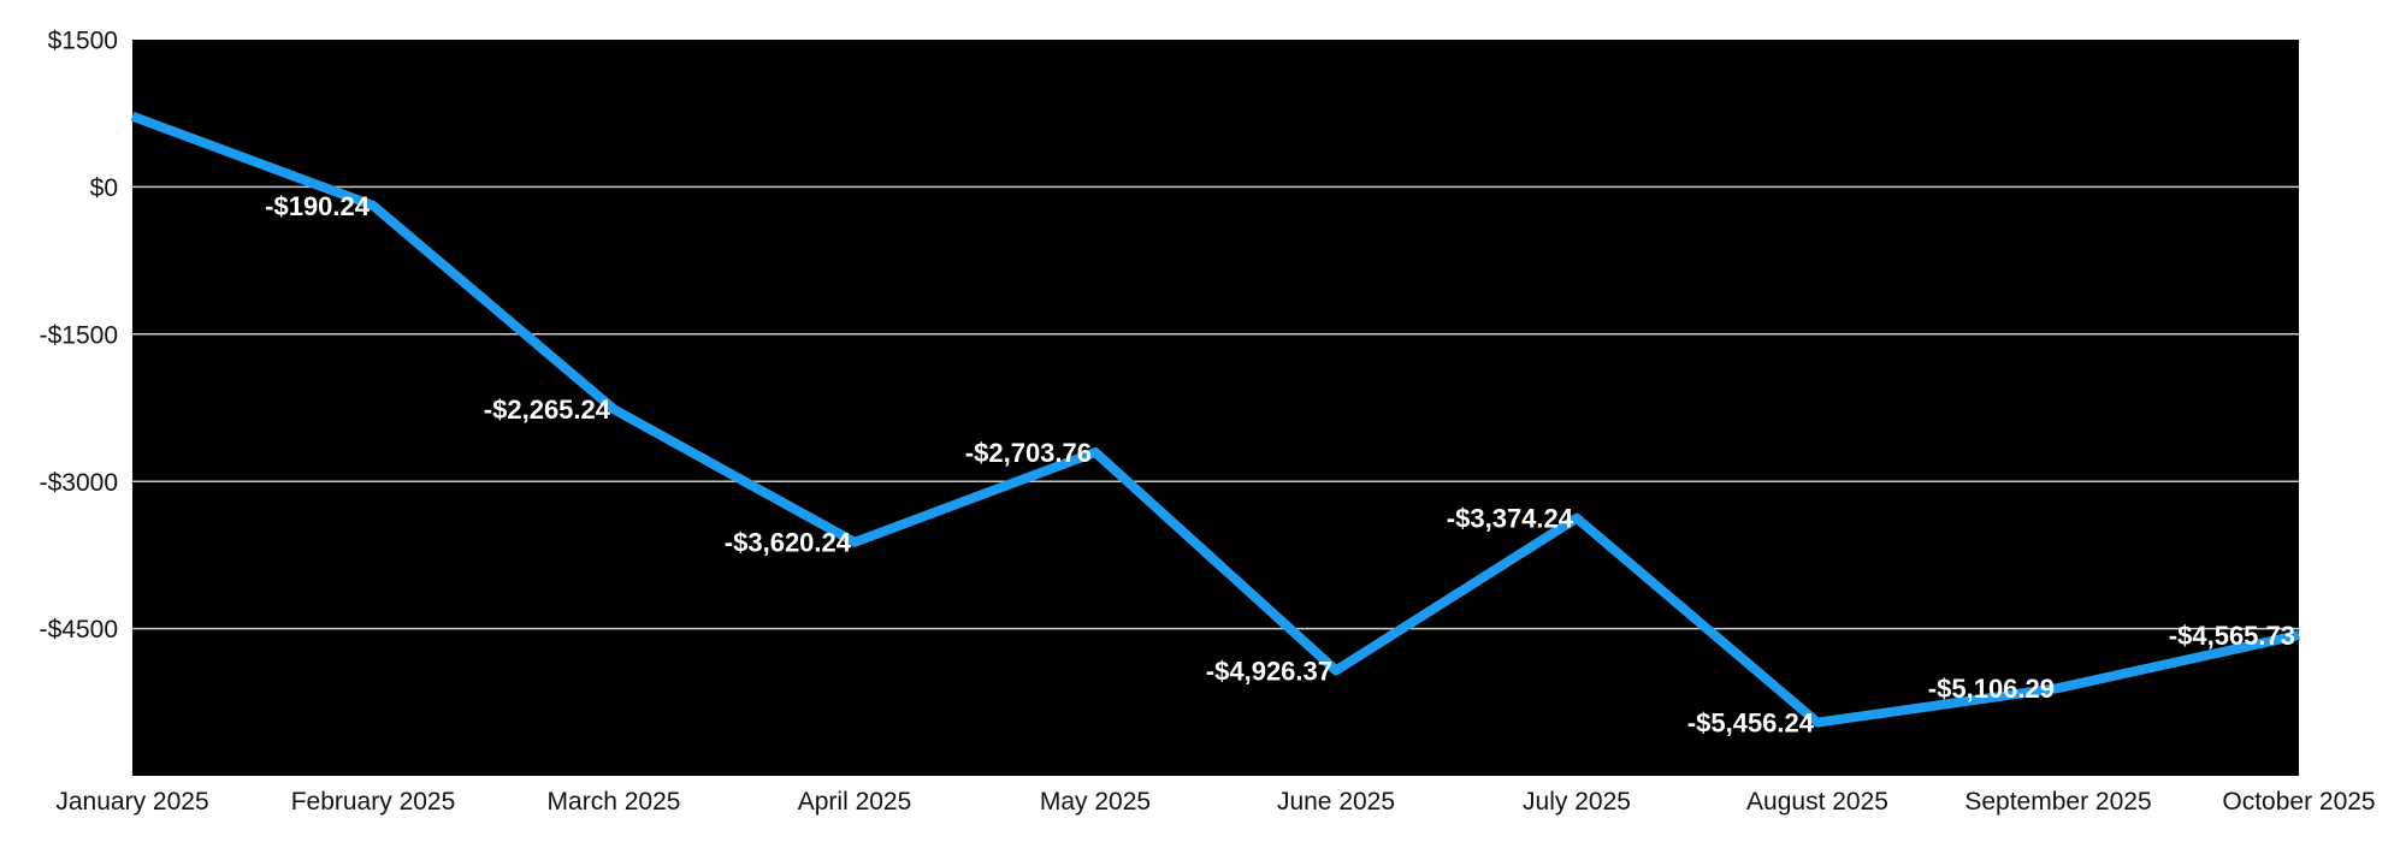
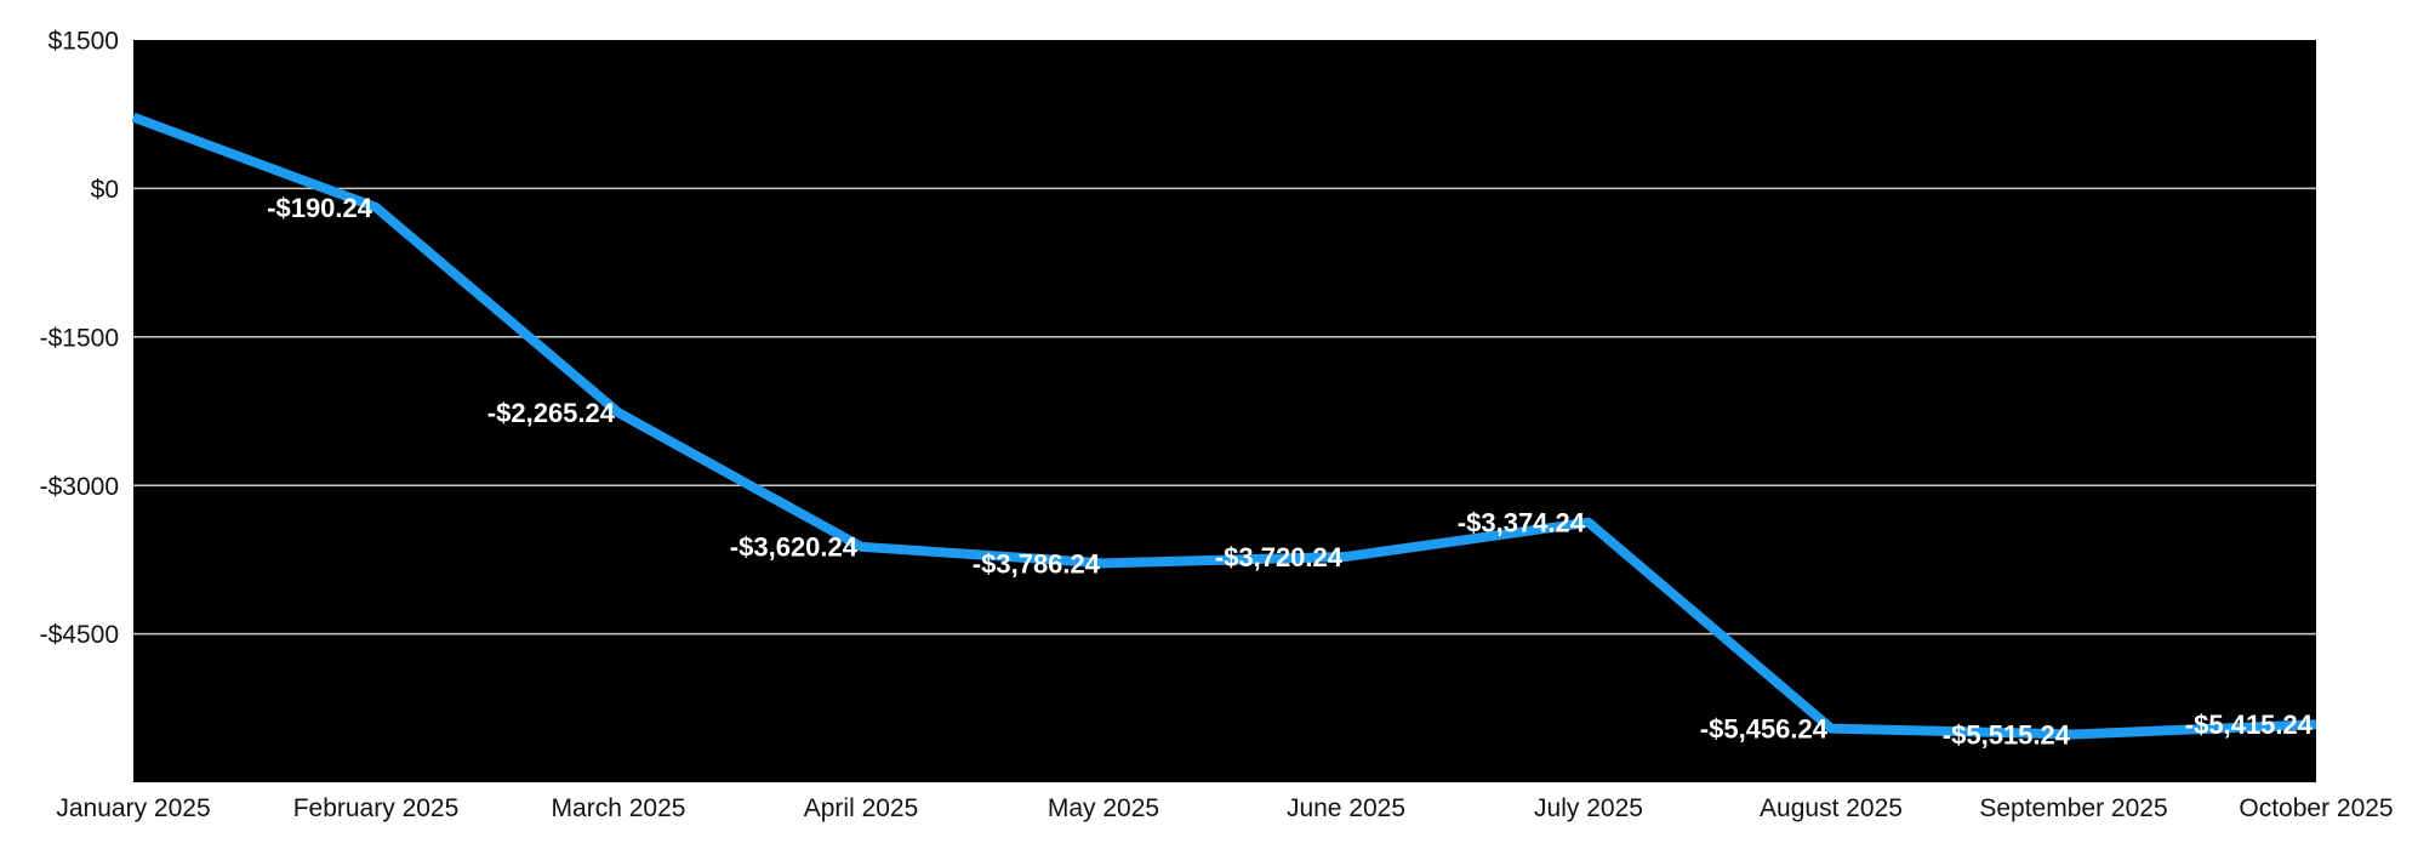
May 2025: -$2,703.76 -> -$3,786.24
June 2025: -$4,926.37 -> -$3,720.24
September 2025: -$5,106.29 -> -$5,515.24
October 2025: -$4,565.73 -> -$5,415.24
